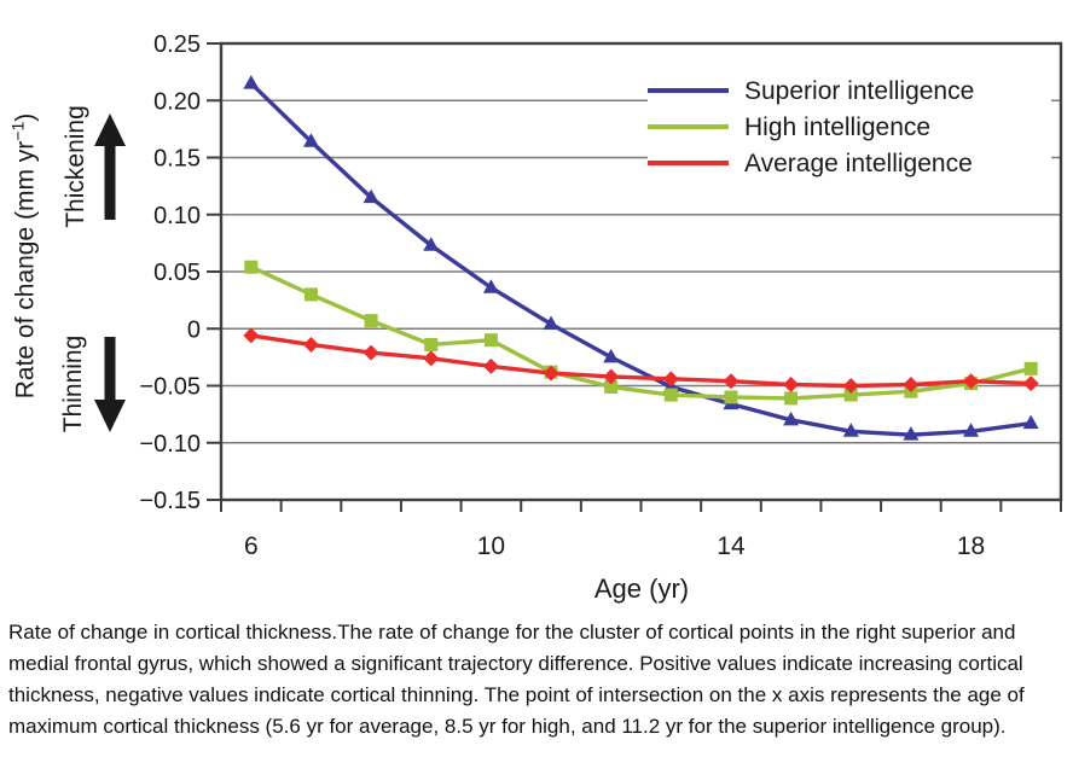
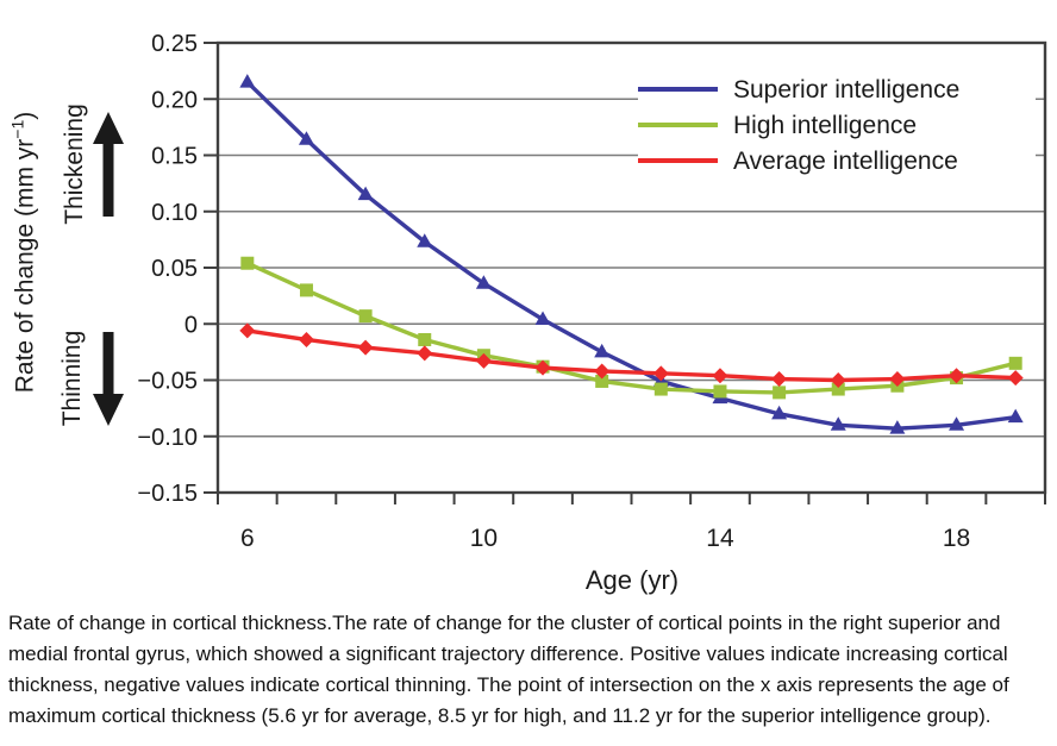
High intelligence/10: -0.01 -> -0.03
